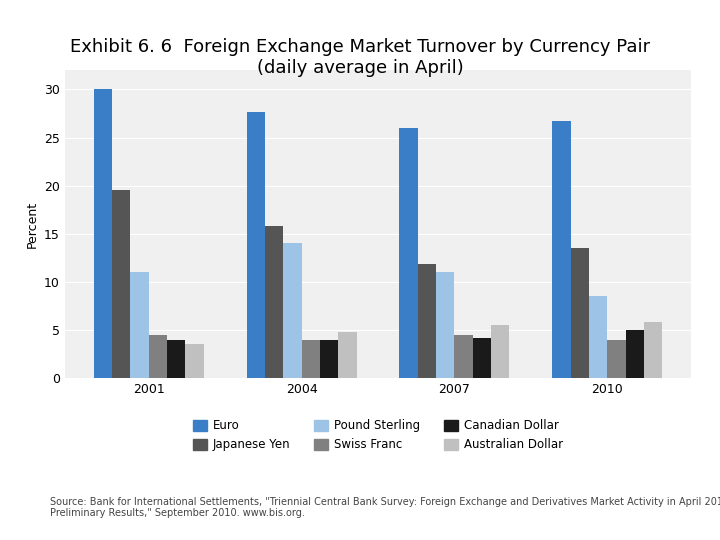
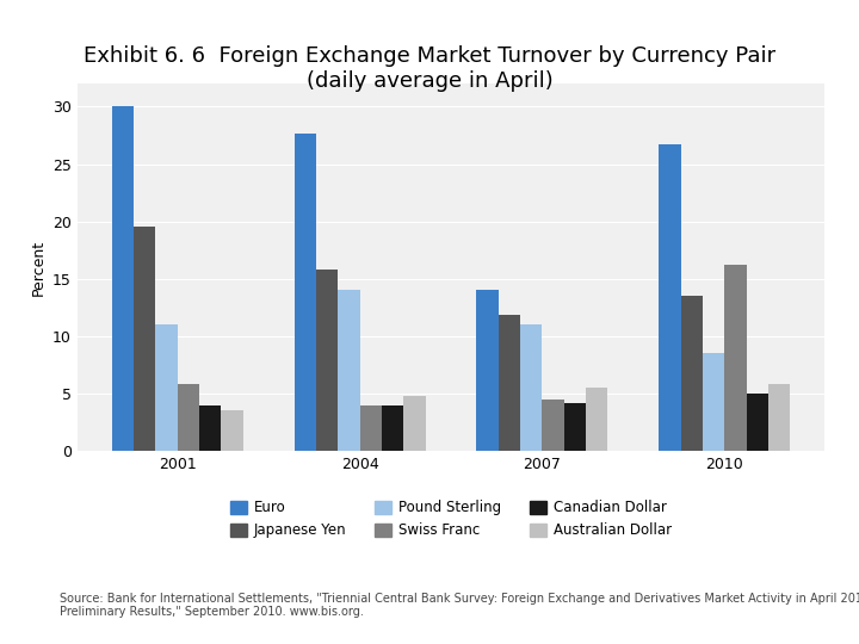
Swiss Franc/2001: 4.5 -> 5.8
Euro/2007: 26.0 -> 14.0
Swiss Franc/2010: 4.0 -> 16.2
